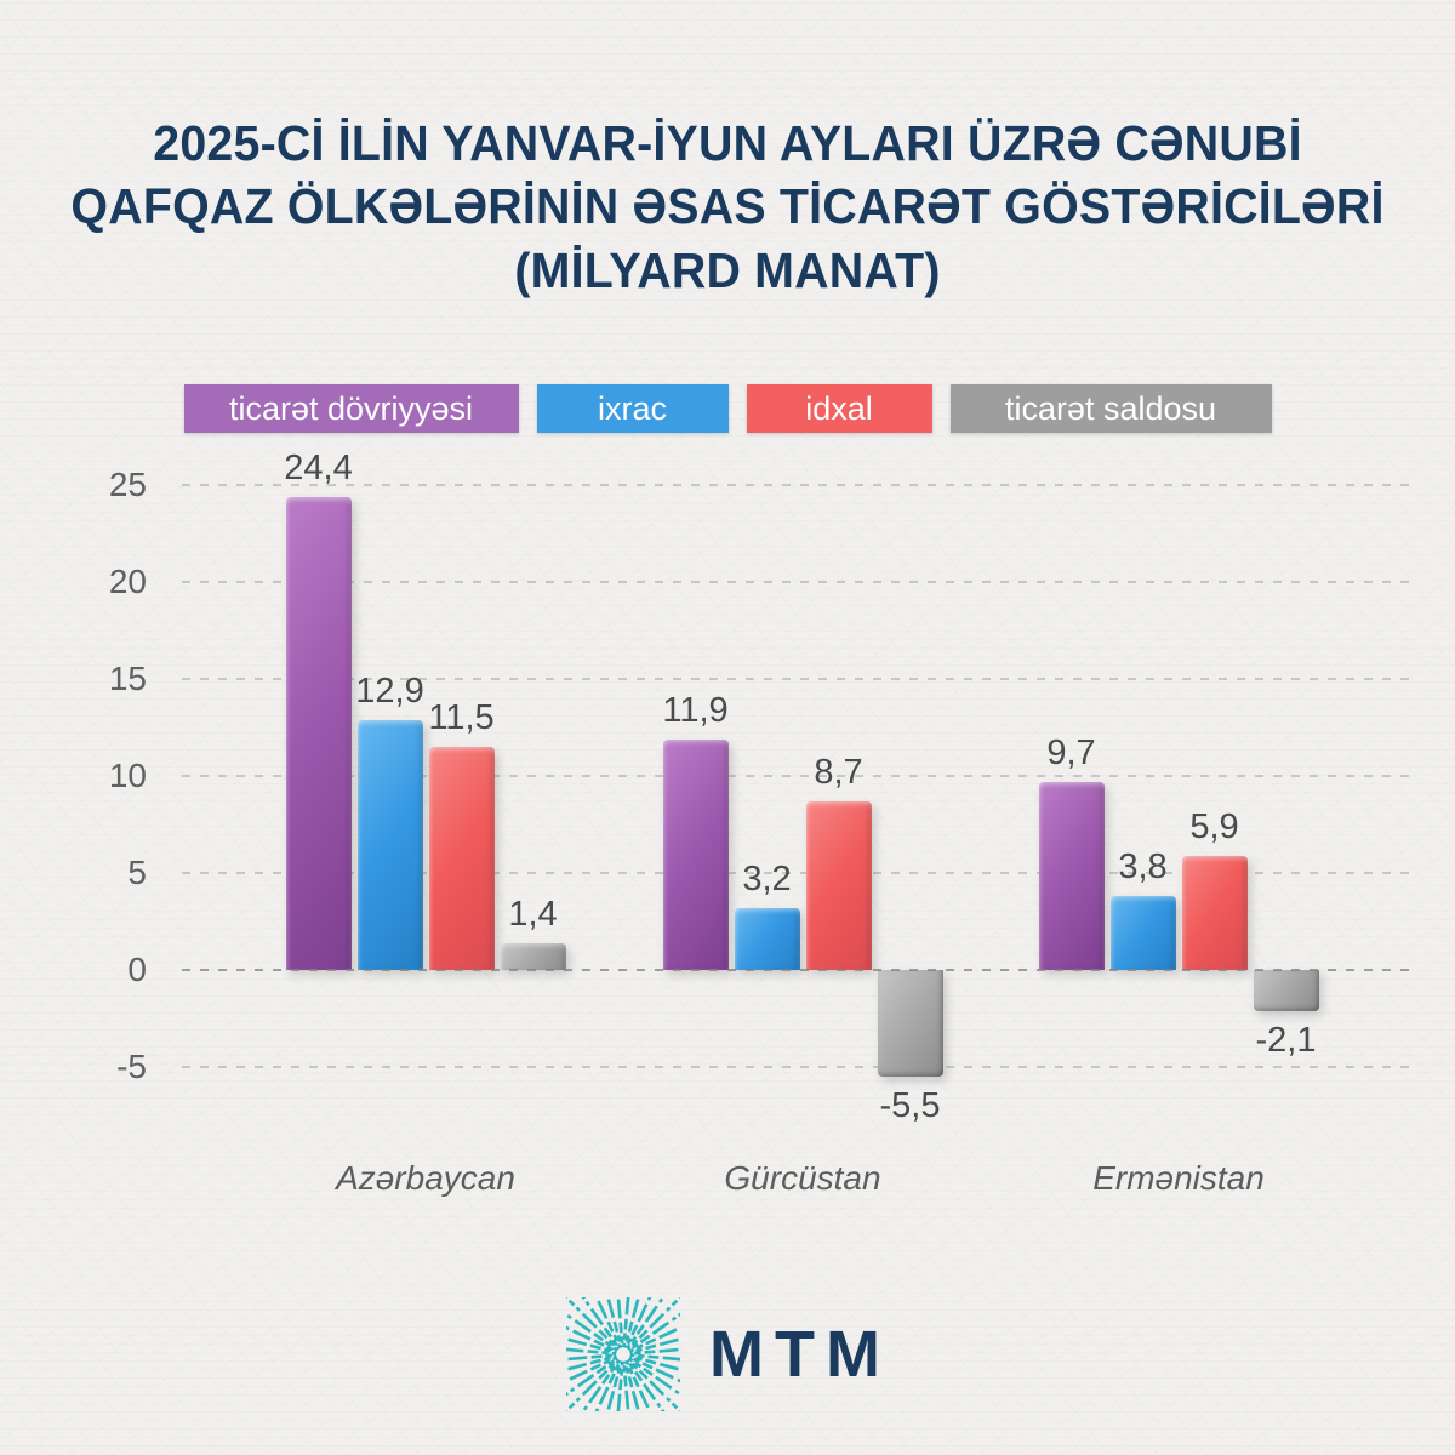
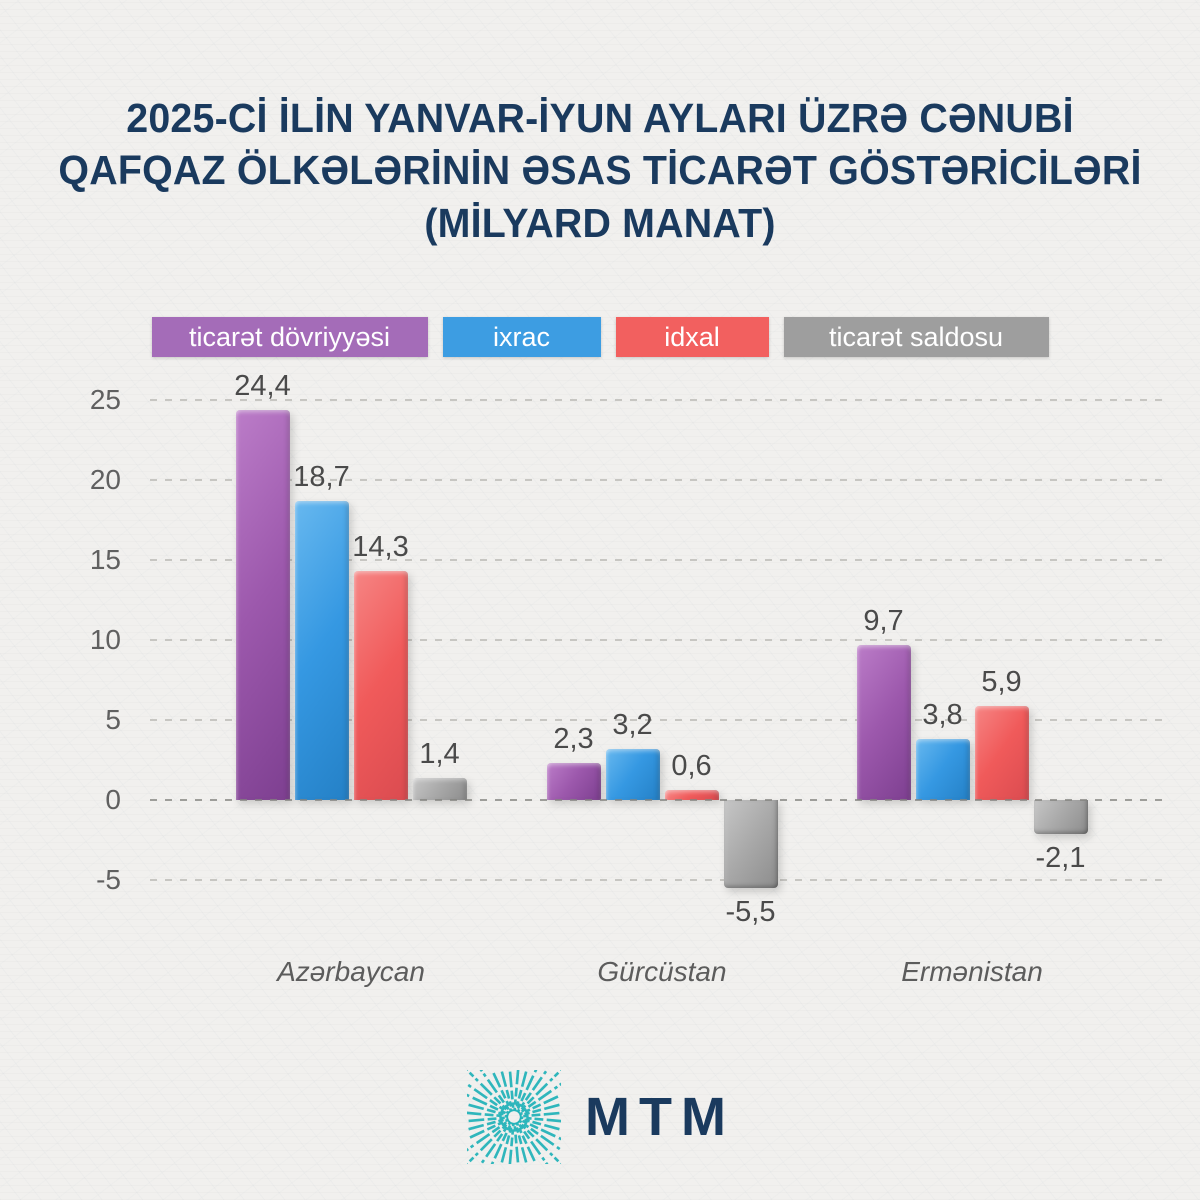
ixrac/Azərbaycan: 12,9 -> 18,7
idxal/Azərbaycan: 11,5 -> 14,3
ticarət dövriyyəsi/Gürcüstan: 11,9 -> 2,3
idxal/Gürcüstan: 8,7 -> 0,6
